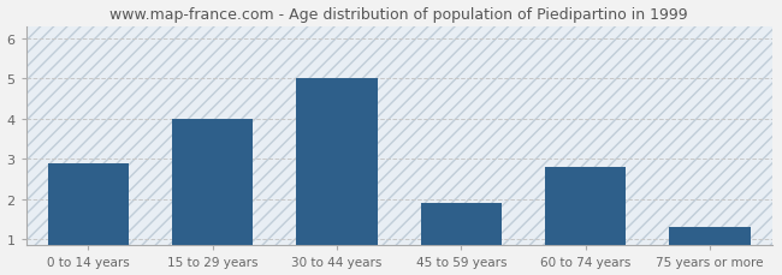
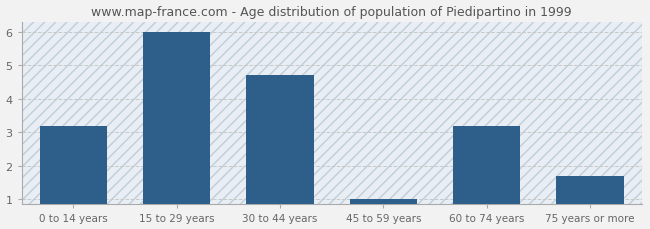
0 to 14 years: 2.9 -> 3.2
15 to 29 years: 4.0 -> 6.0
30 to 44 years: 5.0 -> 4.7
45 to 59 years: 1.9 -> 1.0
60 to 74 years: 2.8 -> 3.2
75 years or more: 1.3 -> 1.7
